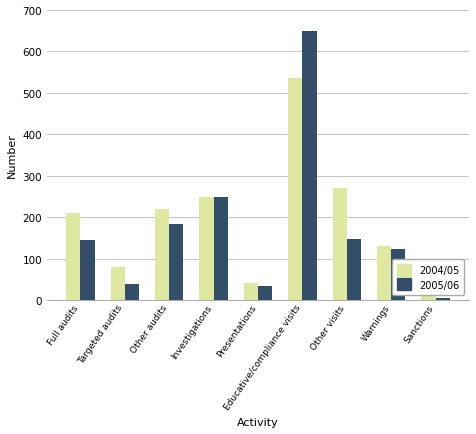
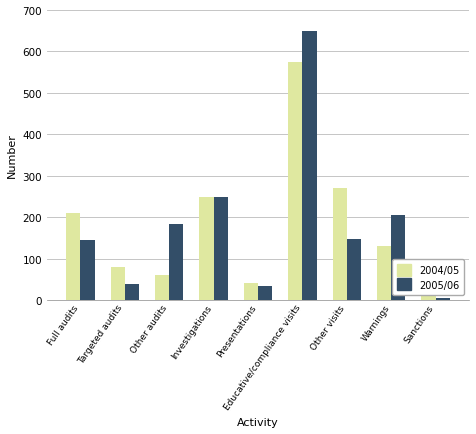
2004/05/Other audits: 220 -> 60
2004/05/Educative/compliance visits: 535 -> 575
2005/06/Warnings: 122 -> 205
